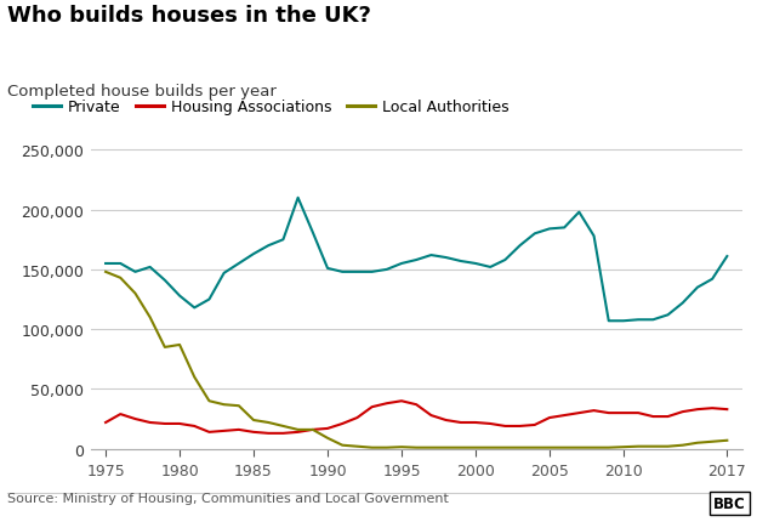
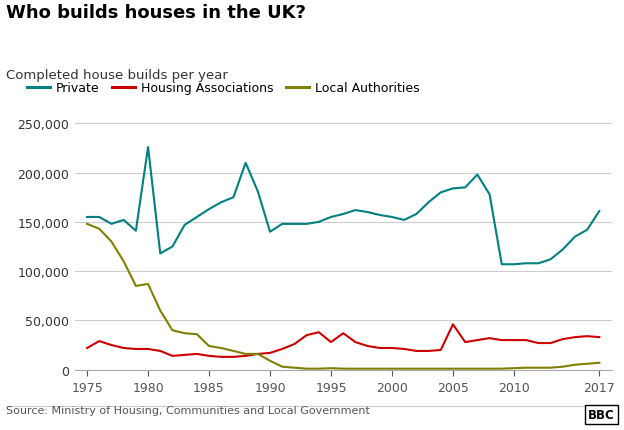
Private/1980: 128,000 -> 226,000
Private/1990: 151,000 -> 140,000
Housing Associations/1995: 40,000 -> 28,000
Housing Associations/2005: 26,000 -> 46,000
